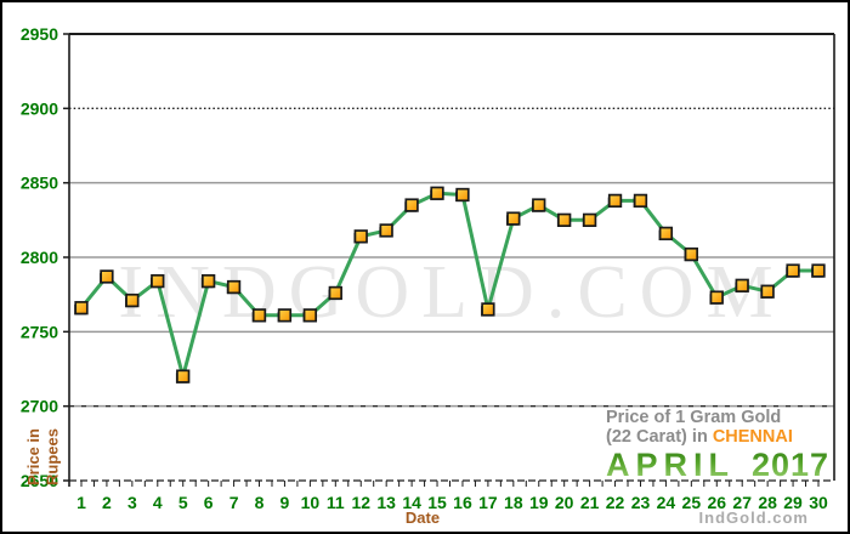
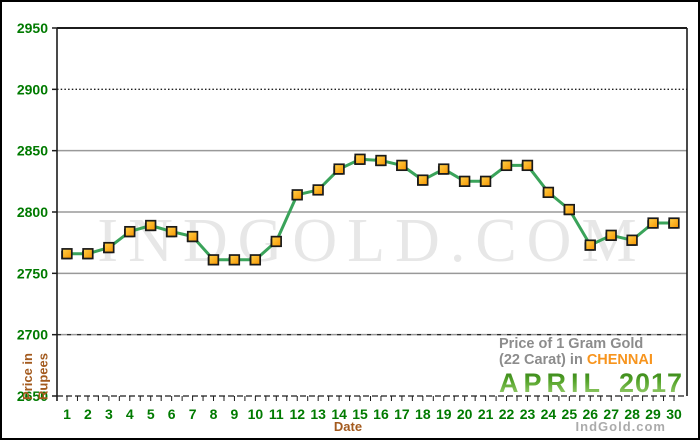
2: 2787 -> 2766
5: 2720 -> 2789
17: 2765 -> 2838
